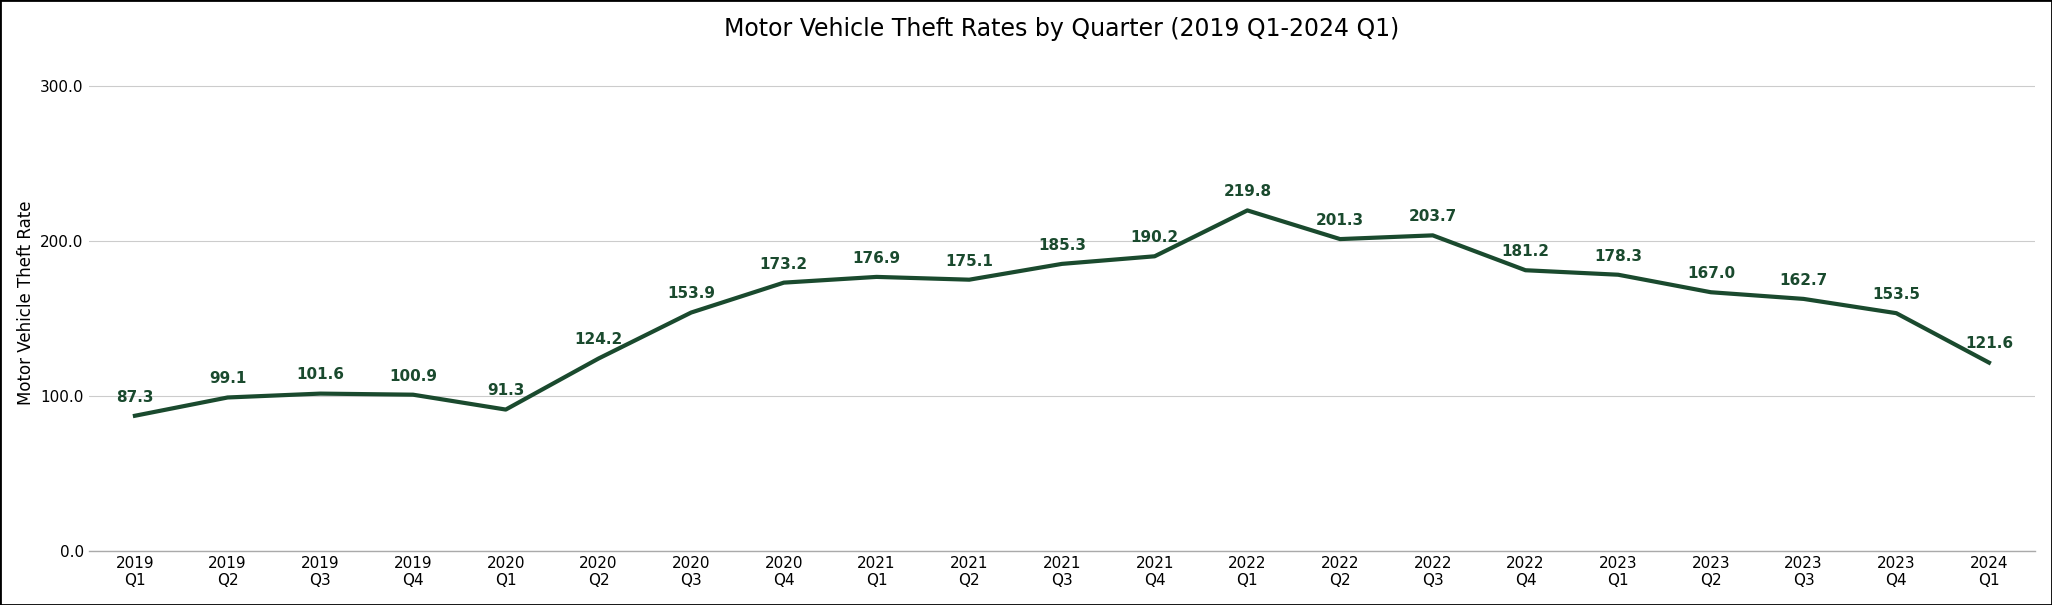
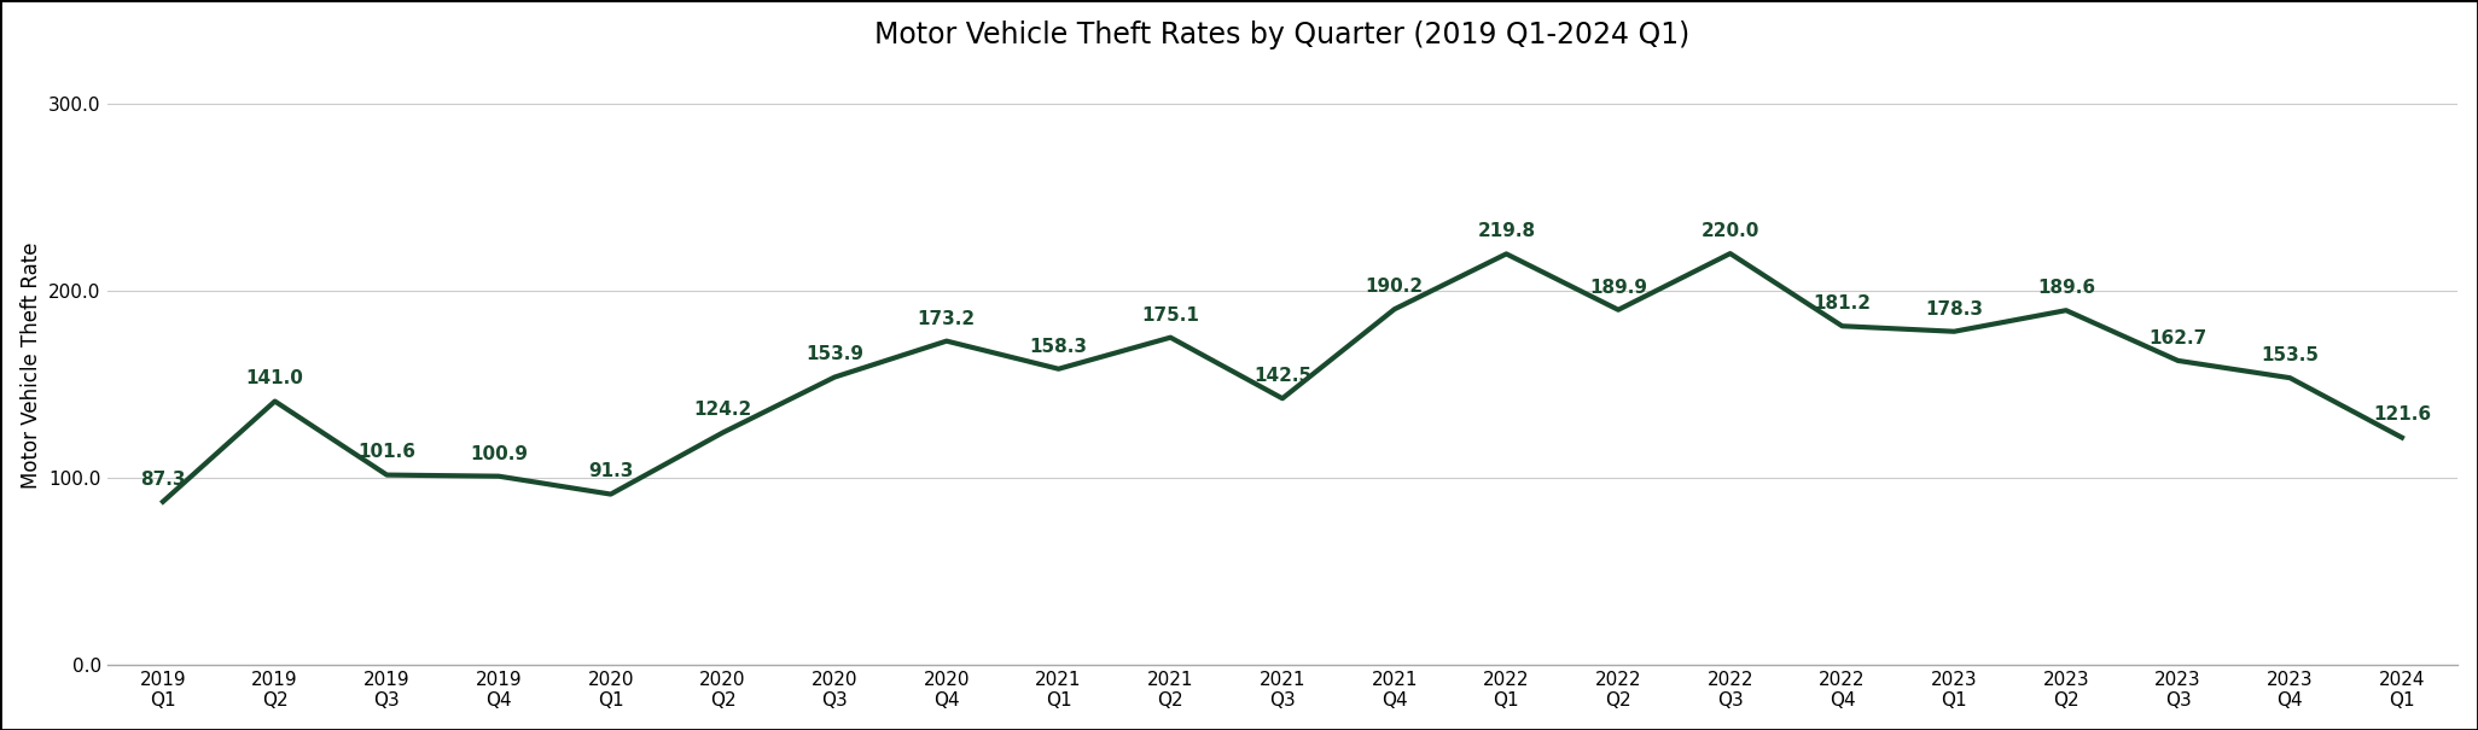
2019 Q2: 99.1 -> 141.0
2021 Q1: 176.9 -> 158.3
2021 Q3: 185.3 -> 142.5
2022 Q2: 201.3 -> 189.9
2022 Q3: 203.7 -> 220.0
2023 Q2: 167.0 -> 189.6
